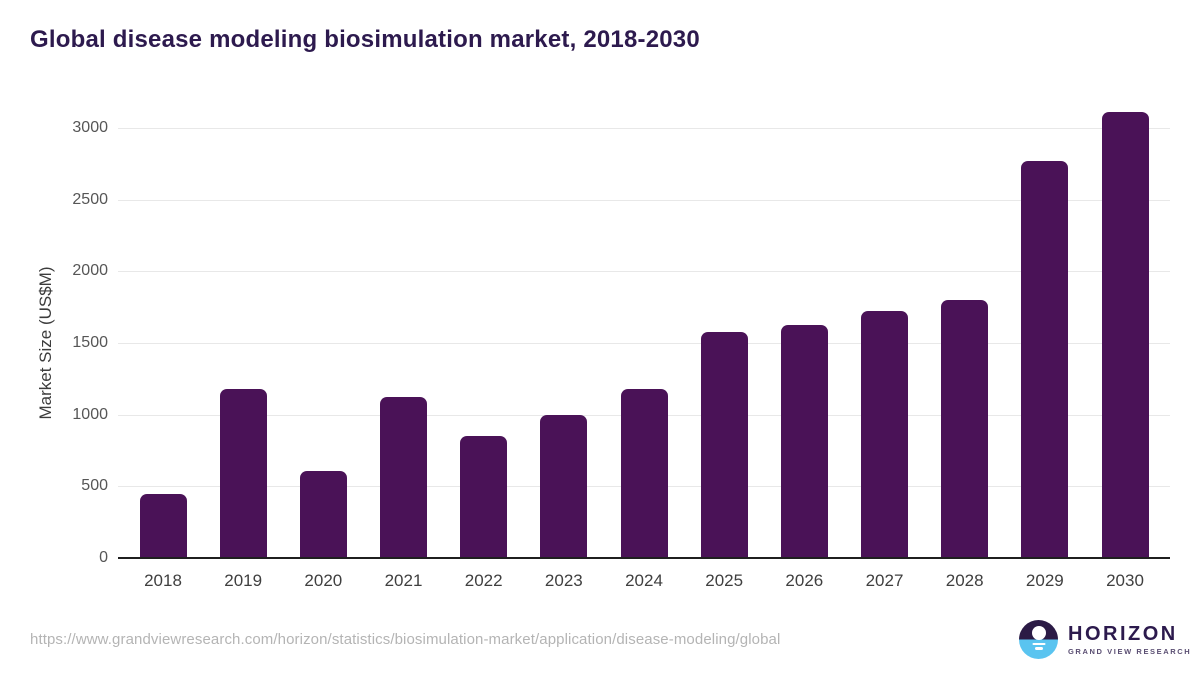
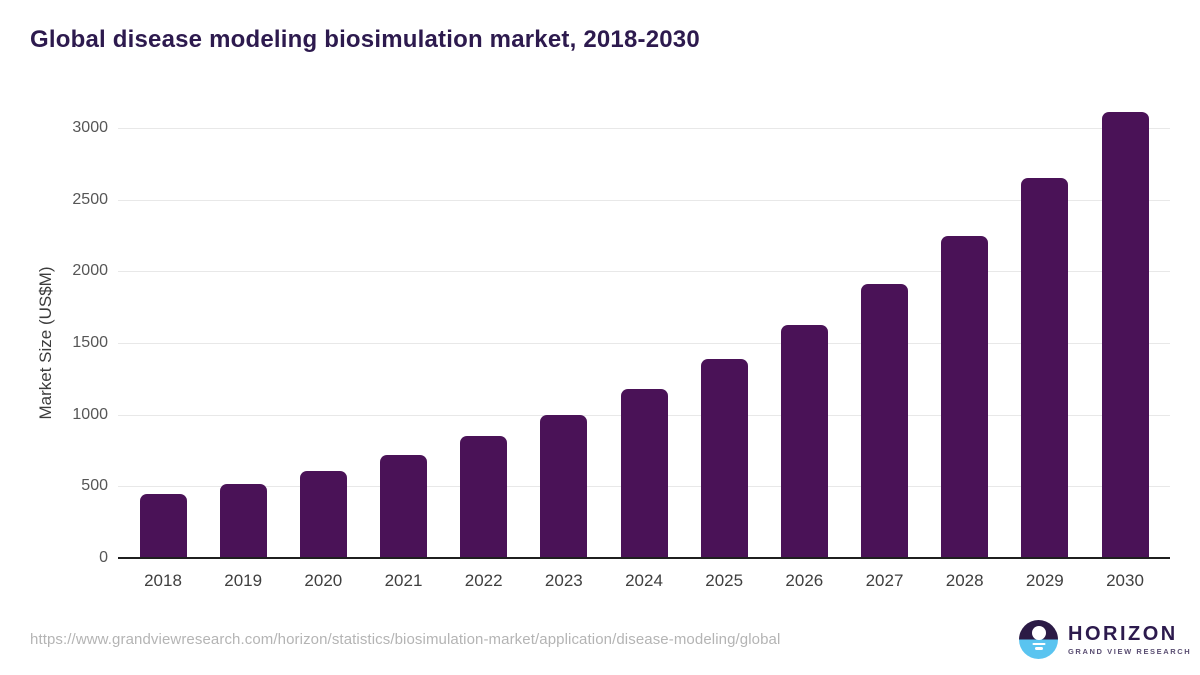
2019: 1180 -> 520
2021: 1120 -> 720
2025: 1580 -> 1380
2027: 1720 -> 1910
2028: 1800 -> 2240
2029: 2770 -> 2650
